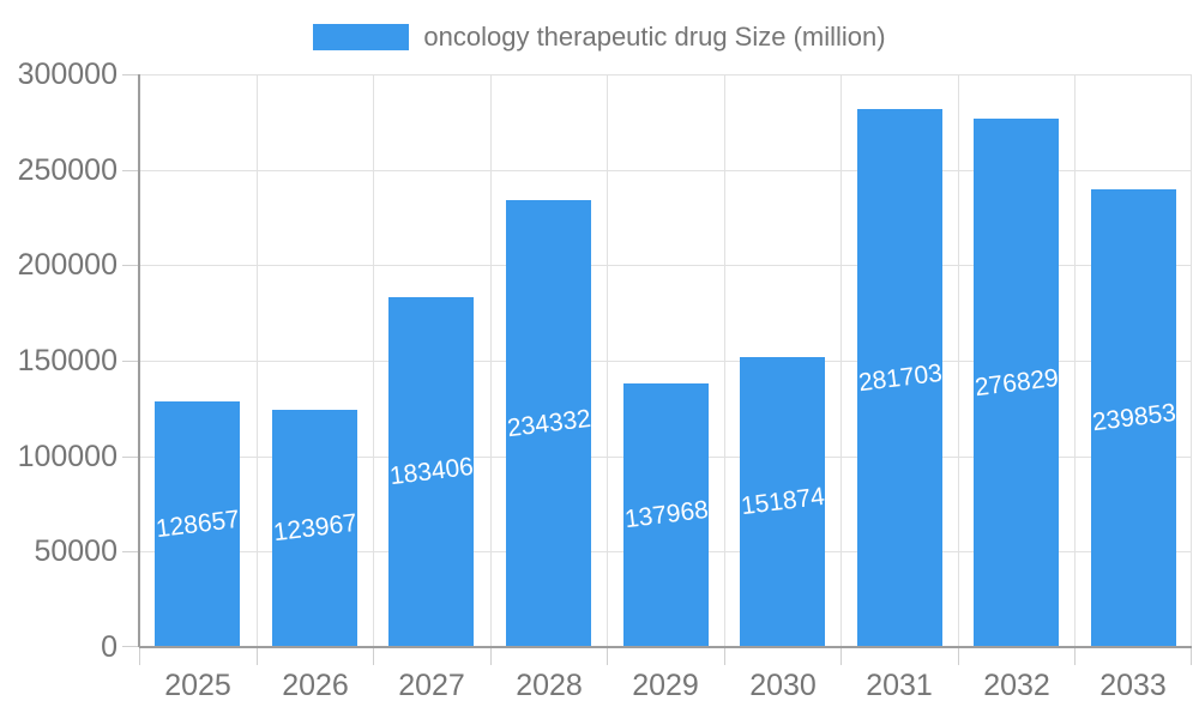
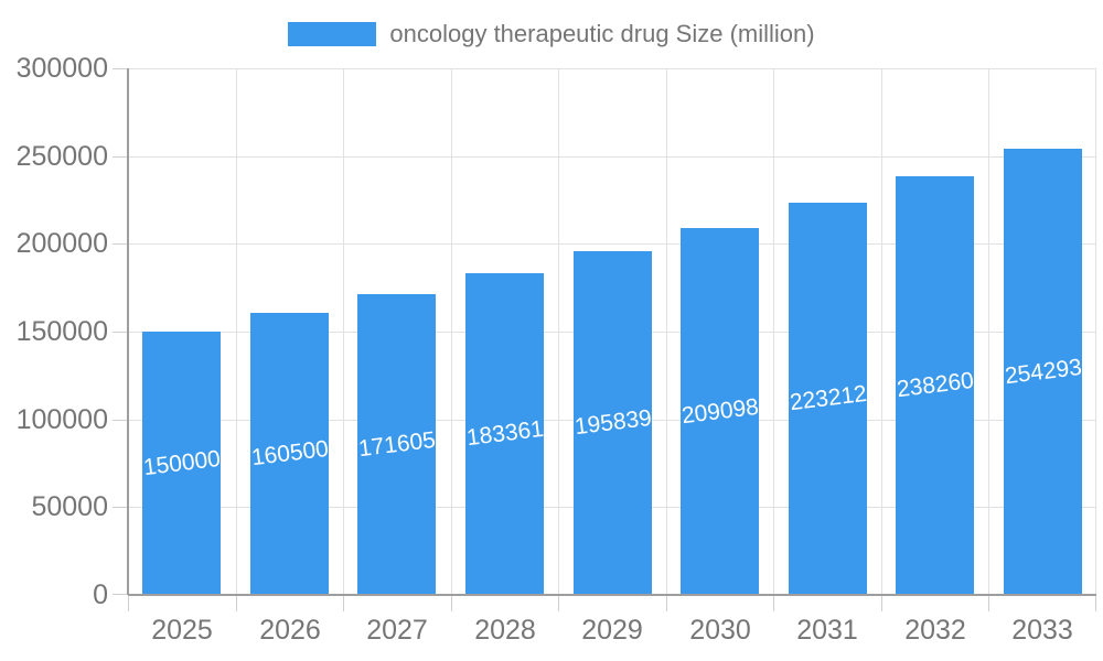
2025: 128657 -> 150000
2026: 123967 -> 160500
2027: 183406 -> 171605
2028: 234332 -> 183361
2029: 137968 -> 195839
2030: 151874 -> 209098
2031: 281703 -> 223212
2032: 276829 -> 238260
2033: 239853 -> 254293
